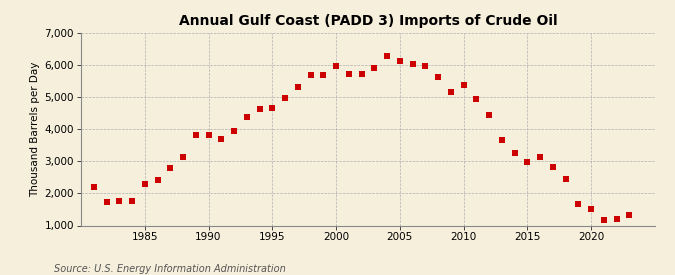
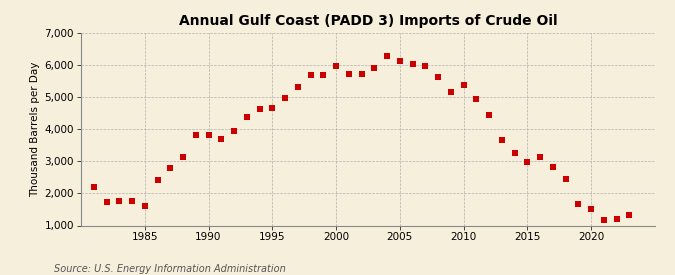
1985: 2,300 -> 1,620
